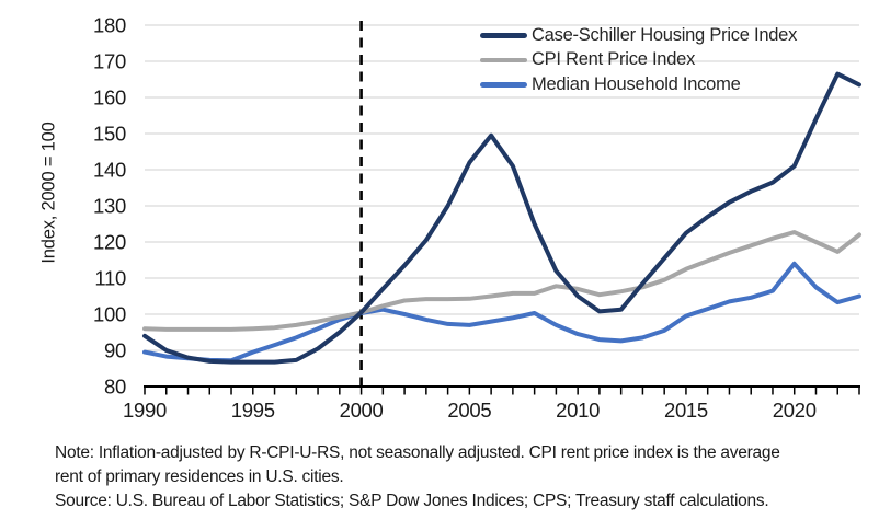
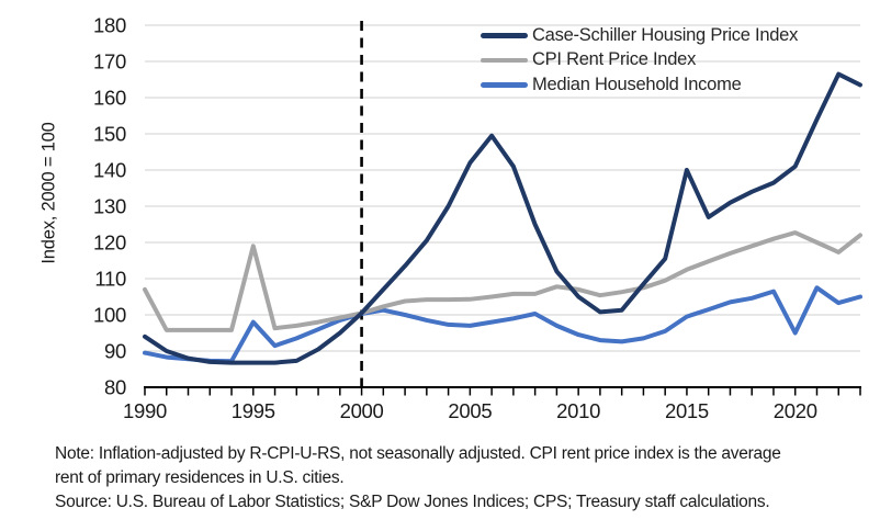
CPI Rent Price Index/1990: 96 -> 107
CPI Rent Price Index/1995: 96 -> 119
Median Household Income/1995: 90 -> 98
Case-Schiller Housing Price Index/2015: 122 -> 140
Median Household Income/2020: 114 -> 95
